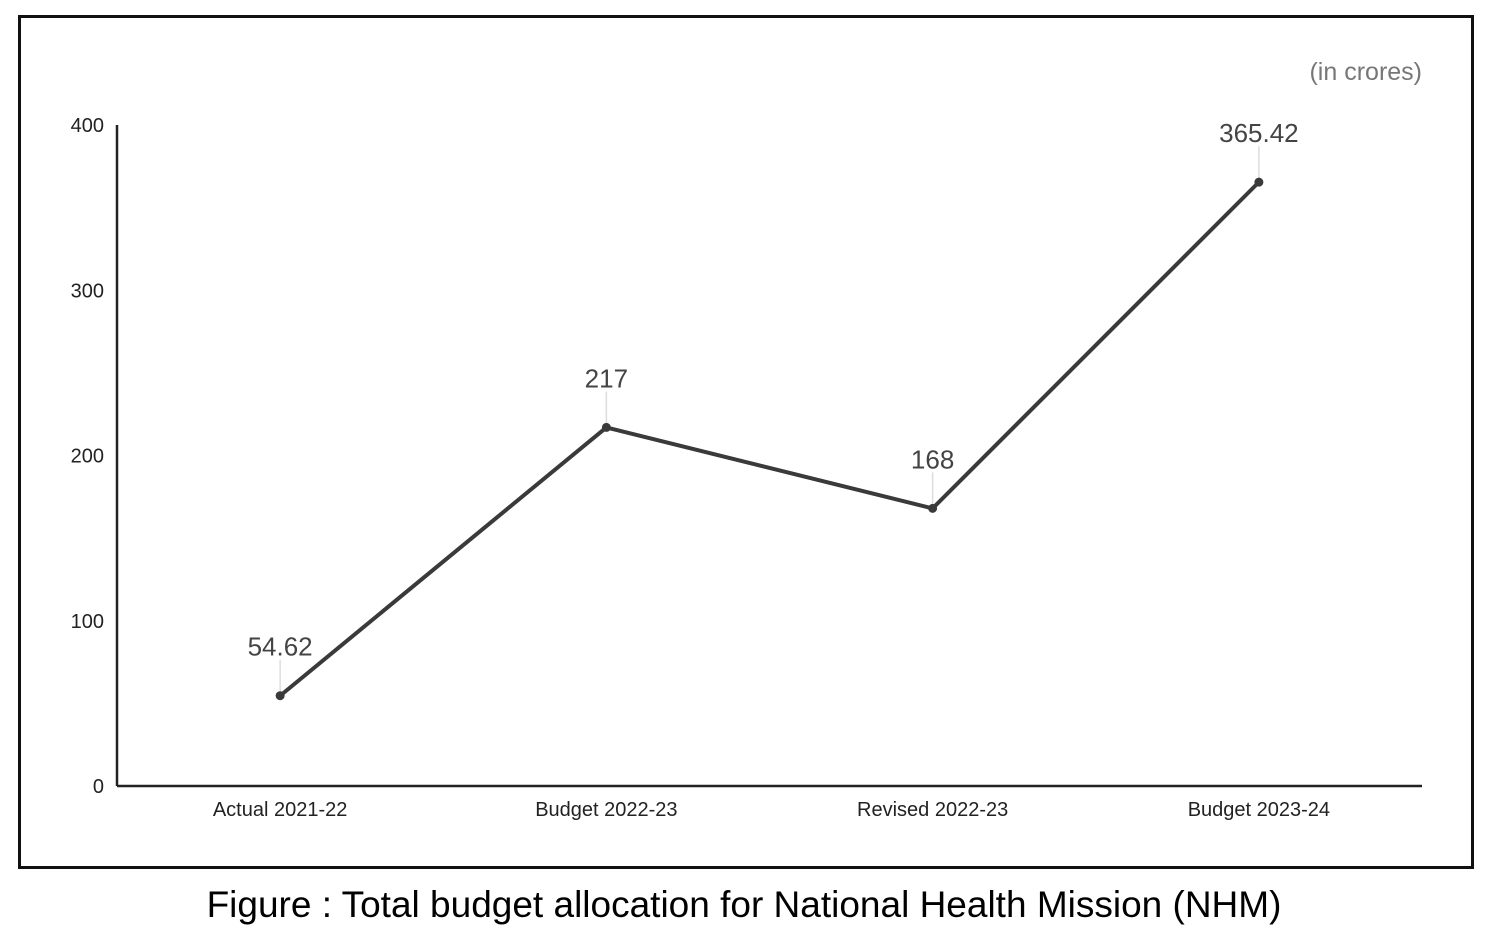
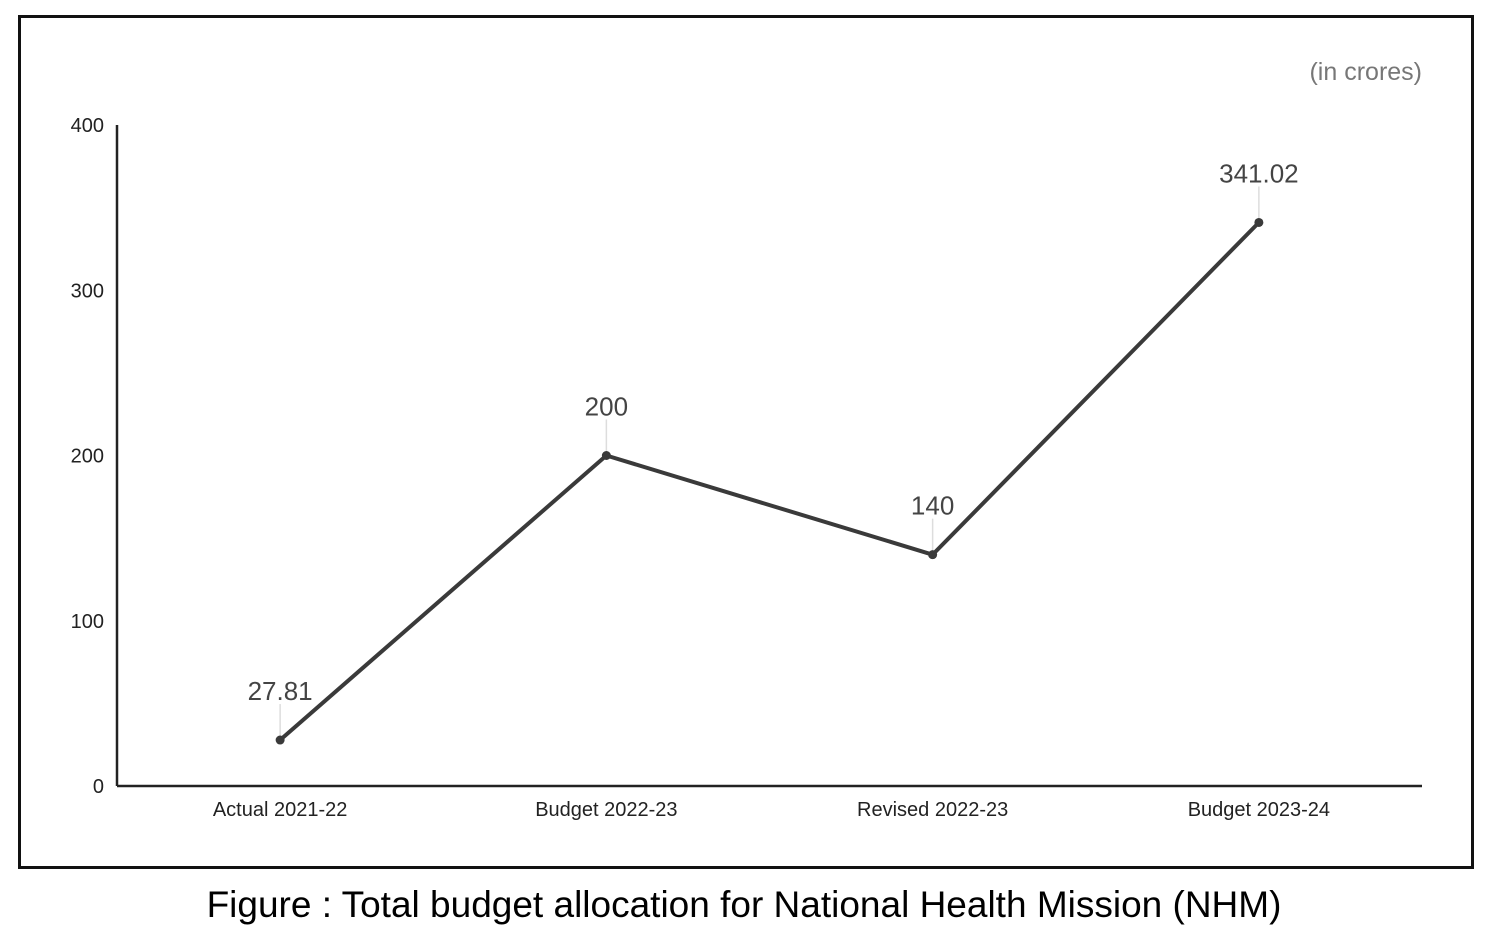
Actual 2021-22: 54.62 -> 27.81
Budget 2022-23: 217 -> 200
Revised 2022-23: 168 -> 140
Budget 2023-24: 365.42 -> 341.02
